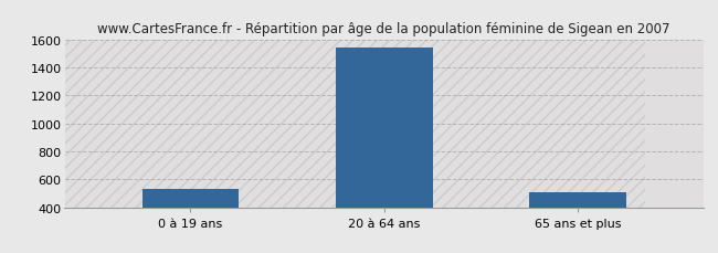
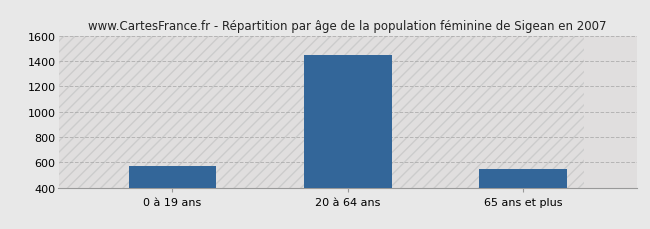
0 à 19 ans: 530 -> 570
20 à 64 ans: 1540 -> 1450
65 ans et plus: 510 -> 550
